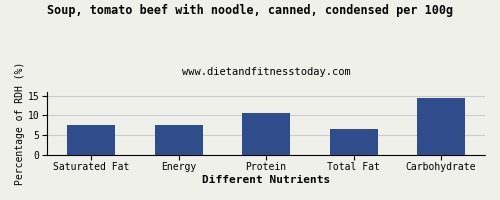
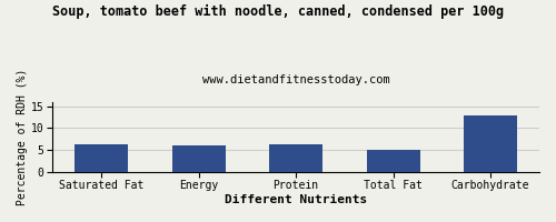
Saturated Fat: 7.5 -> 6.2
Energy: 7.5 -> 6.1
Protein: 10.5 -> 6.2
Total Fat: 6.5 -> 5.0
Carbohydrate: 14.5 -> 13.0
